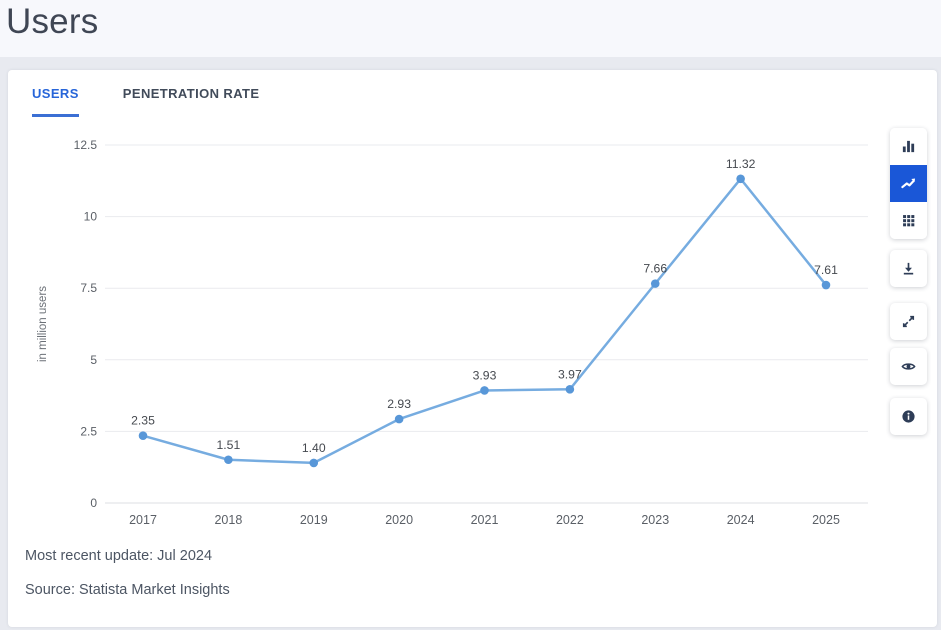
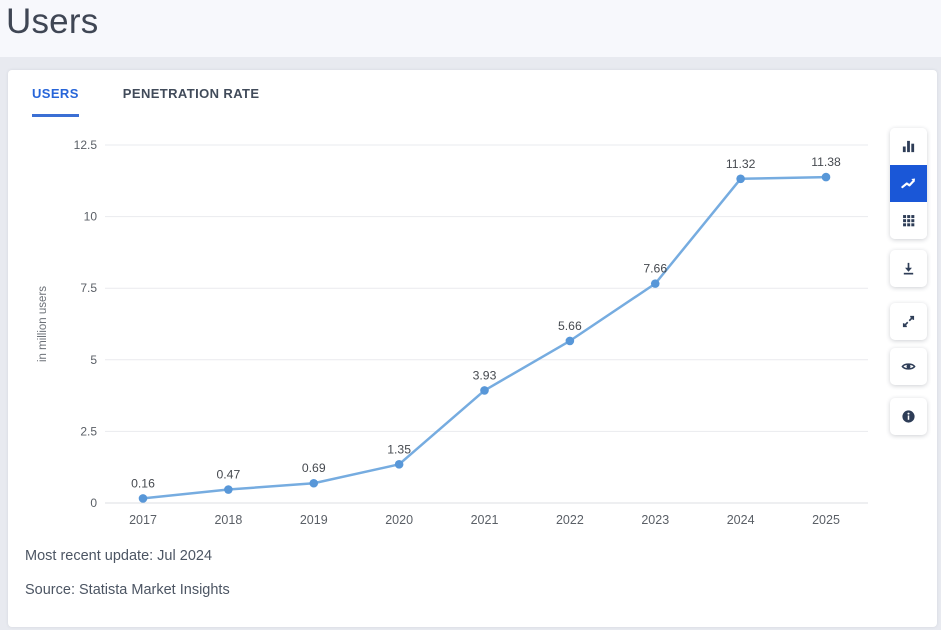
2017: 2.35 -> 0.16
2018: 1.51 -> 0.47
2019: 1.40 -> 0.69
2020: 2.93 -> 1.35
2022: 3.97 -> 5.66
2025: 7.61 -> 11.38
